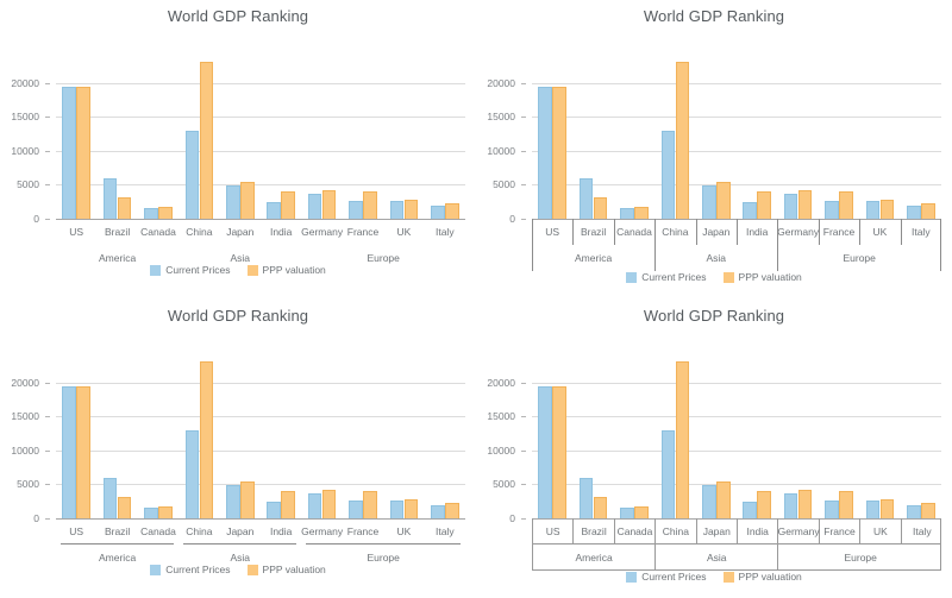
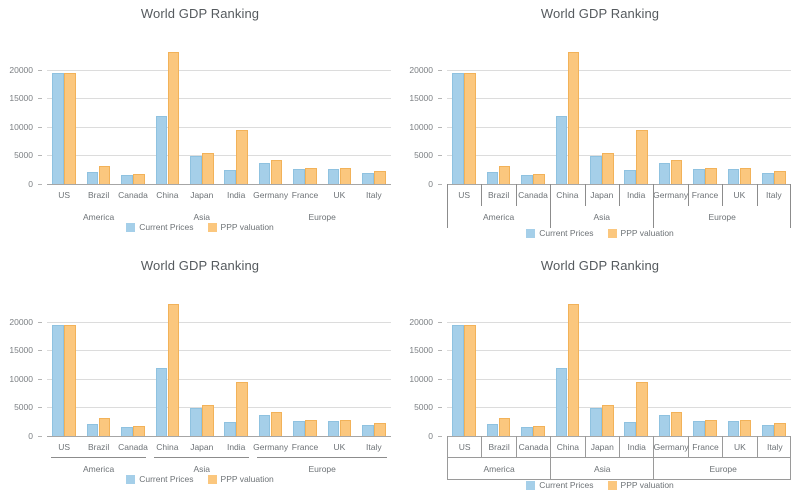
Current Prices/Brazil: 6000 -> 2000
Current Prices/China: 13000 -> 12000
PPP valuation/India: 4000 -> 9000
PPP valuation/France: 4000 -> 3000
